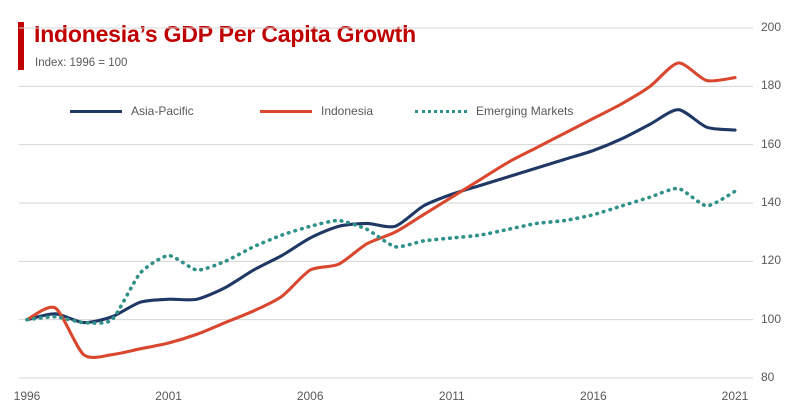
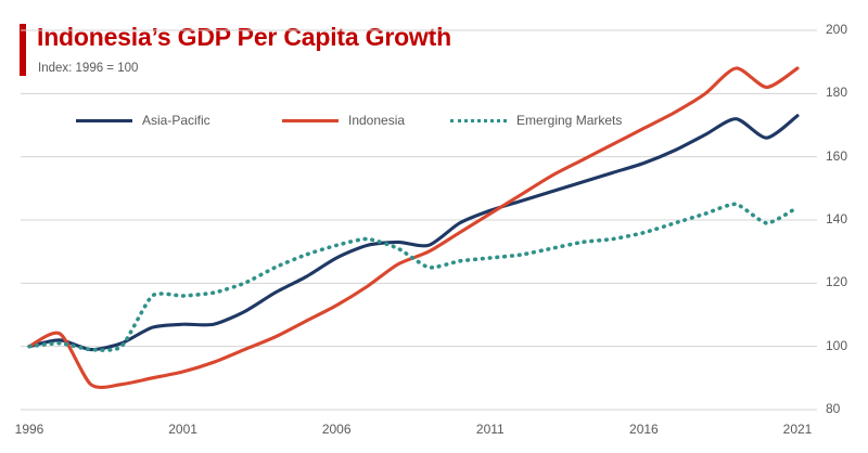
Emerging Markets/2001: 122 -> 116
Indonesia/2006: 117 -> 113
Asia-Pacific/2021: 165 -> 173
Indonesia/2021: 183 -> 188
